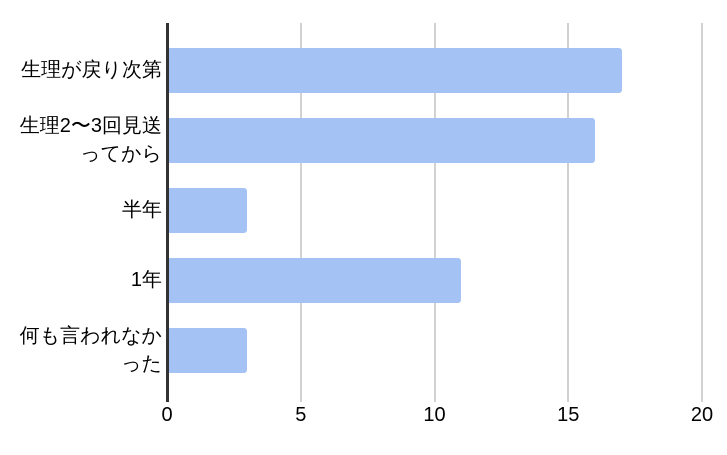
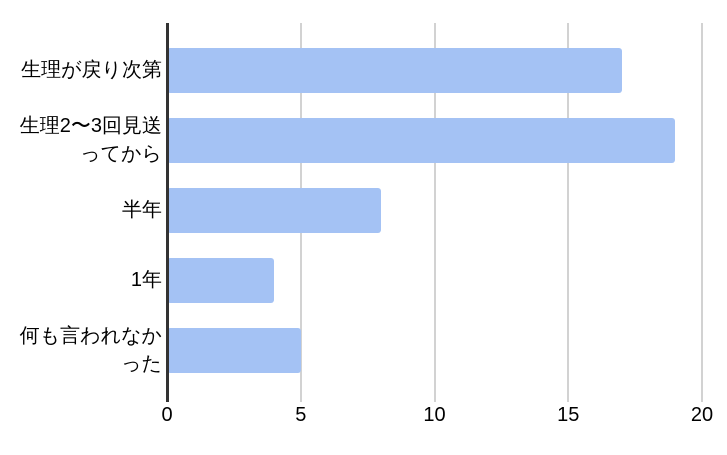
生理2〜3回見送 ってから: 16 -> 19
半年: 3 -> 8
1年: 11 -> 4
何も言われなか った: 3 -> 5
